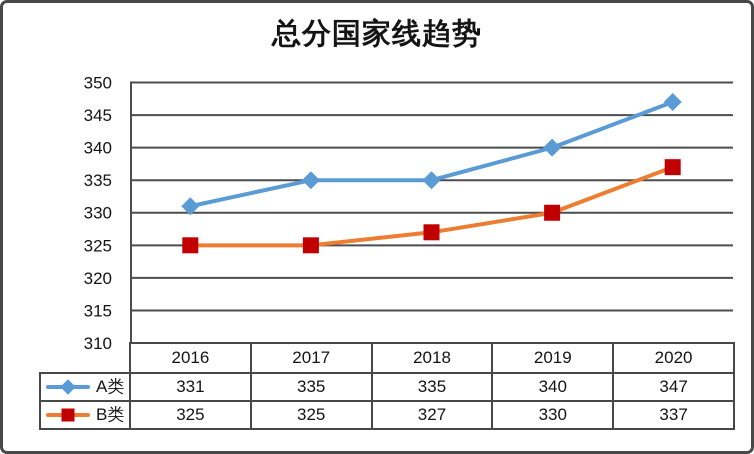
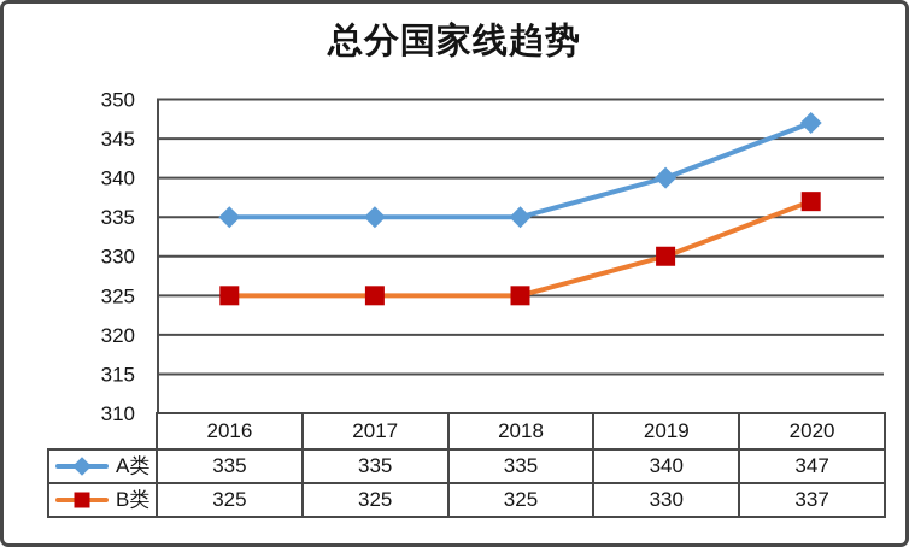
A类/2016: 331 -> 335
B类/2018: 327 -> 325
